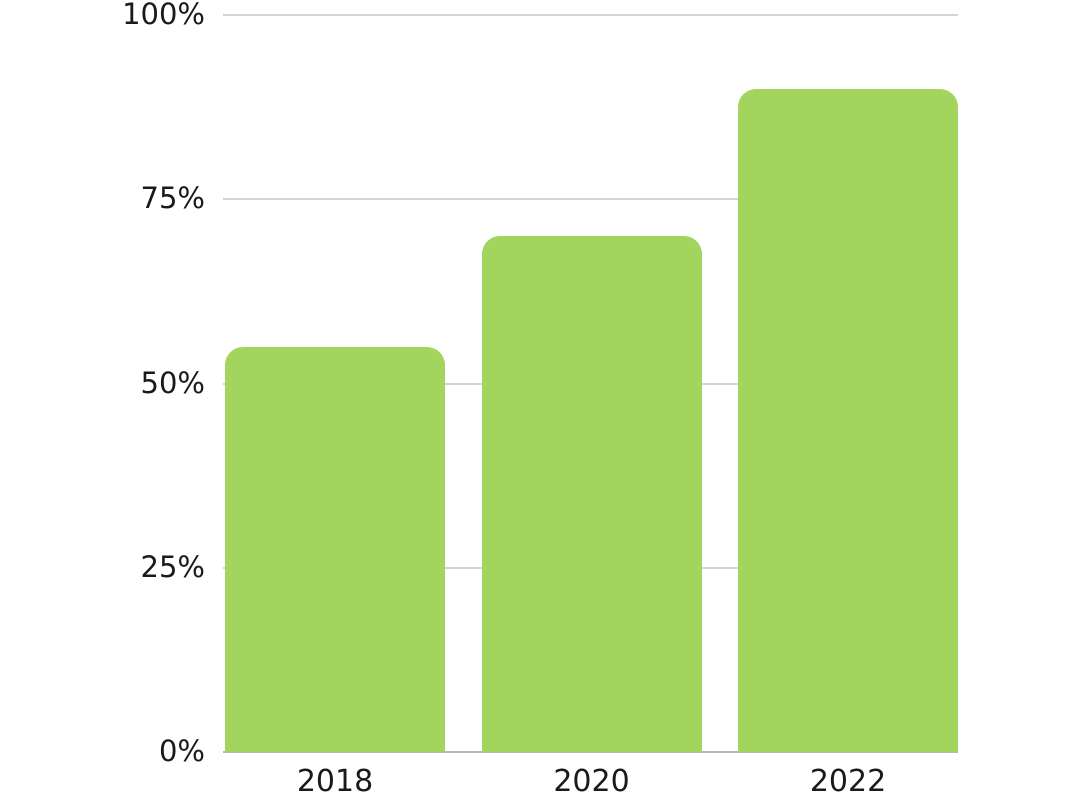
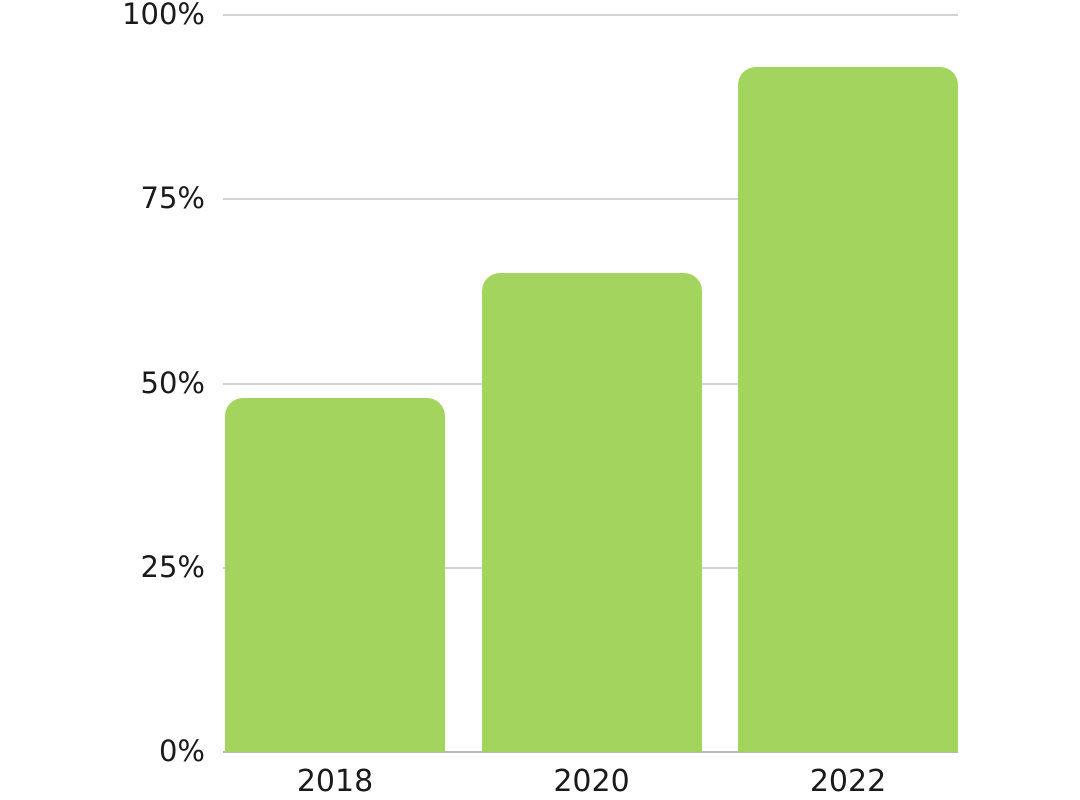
2018: 55% -> 48%
2020: 70% -> 65%
2022: 90% -> 93%
